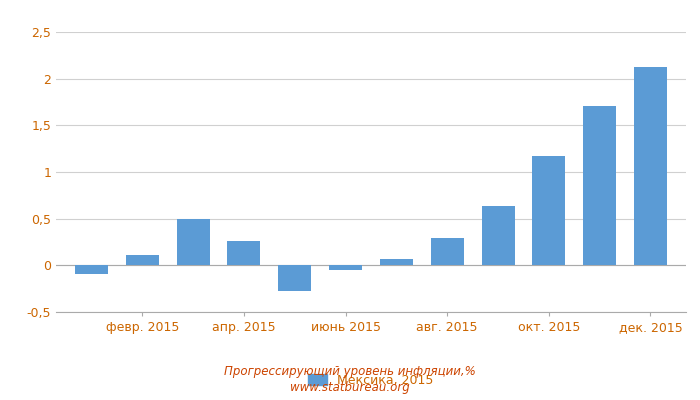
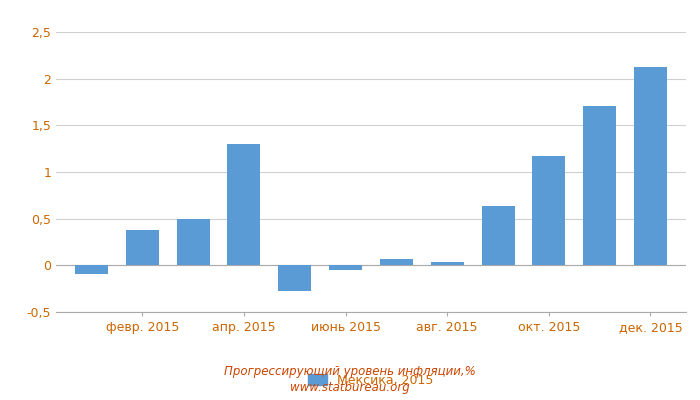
февр. 2015: 0,11 -> 0,38
апр. 2015: 0,26 -> 1,30
авг. 2015: 0,29 -> 0,04
